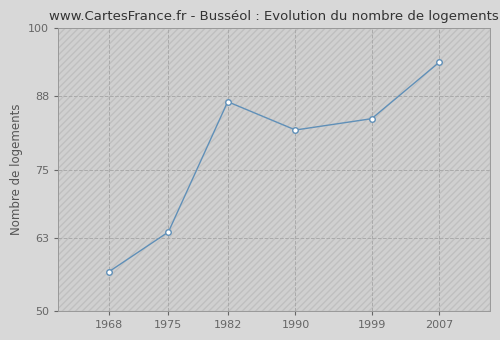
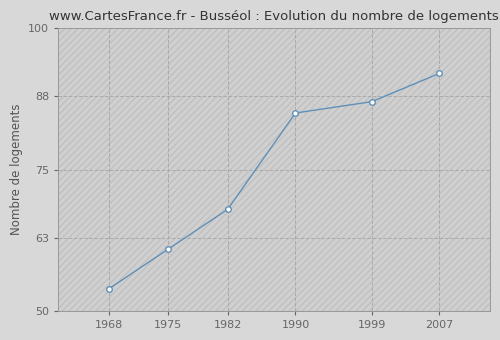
1968: 57 -> 54
1975: 64 -> 61
1982: 87 -> 68
1990: 82 -> 85
1999: 84 -> 87
2007: 94 -> 92
